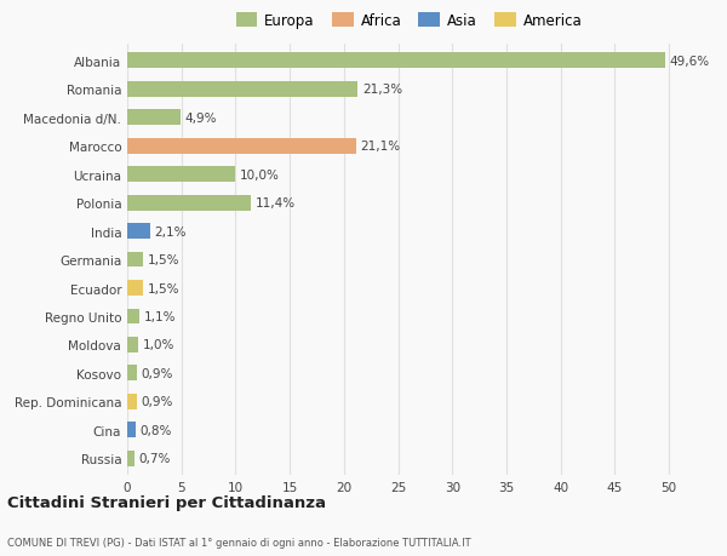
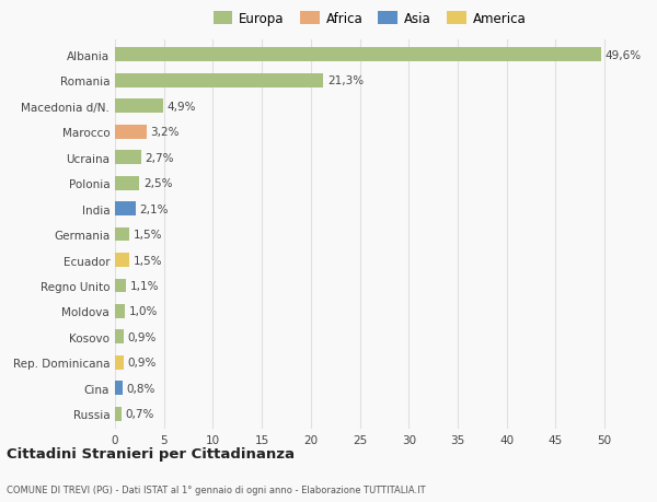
Marocco: 21,1% -> 3,2%
Ucraina: 10,0% -> 2,7%
Polonia: 11,4% -> 2,5%
